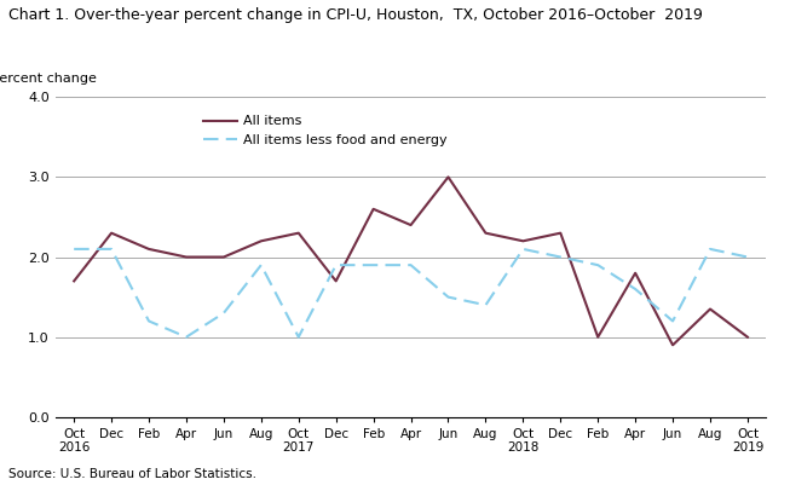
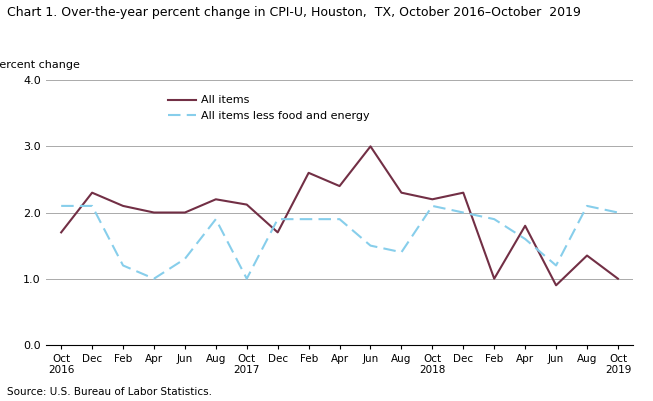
All items/Oct 2017: 2.30 -> 2.12
